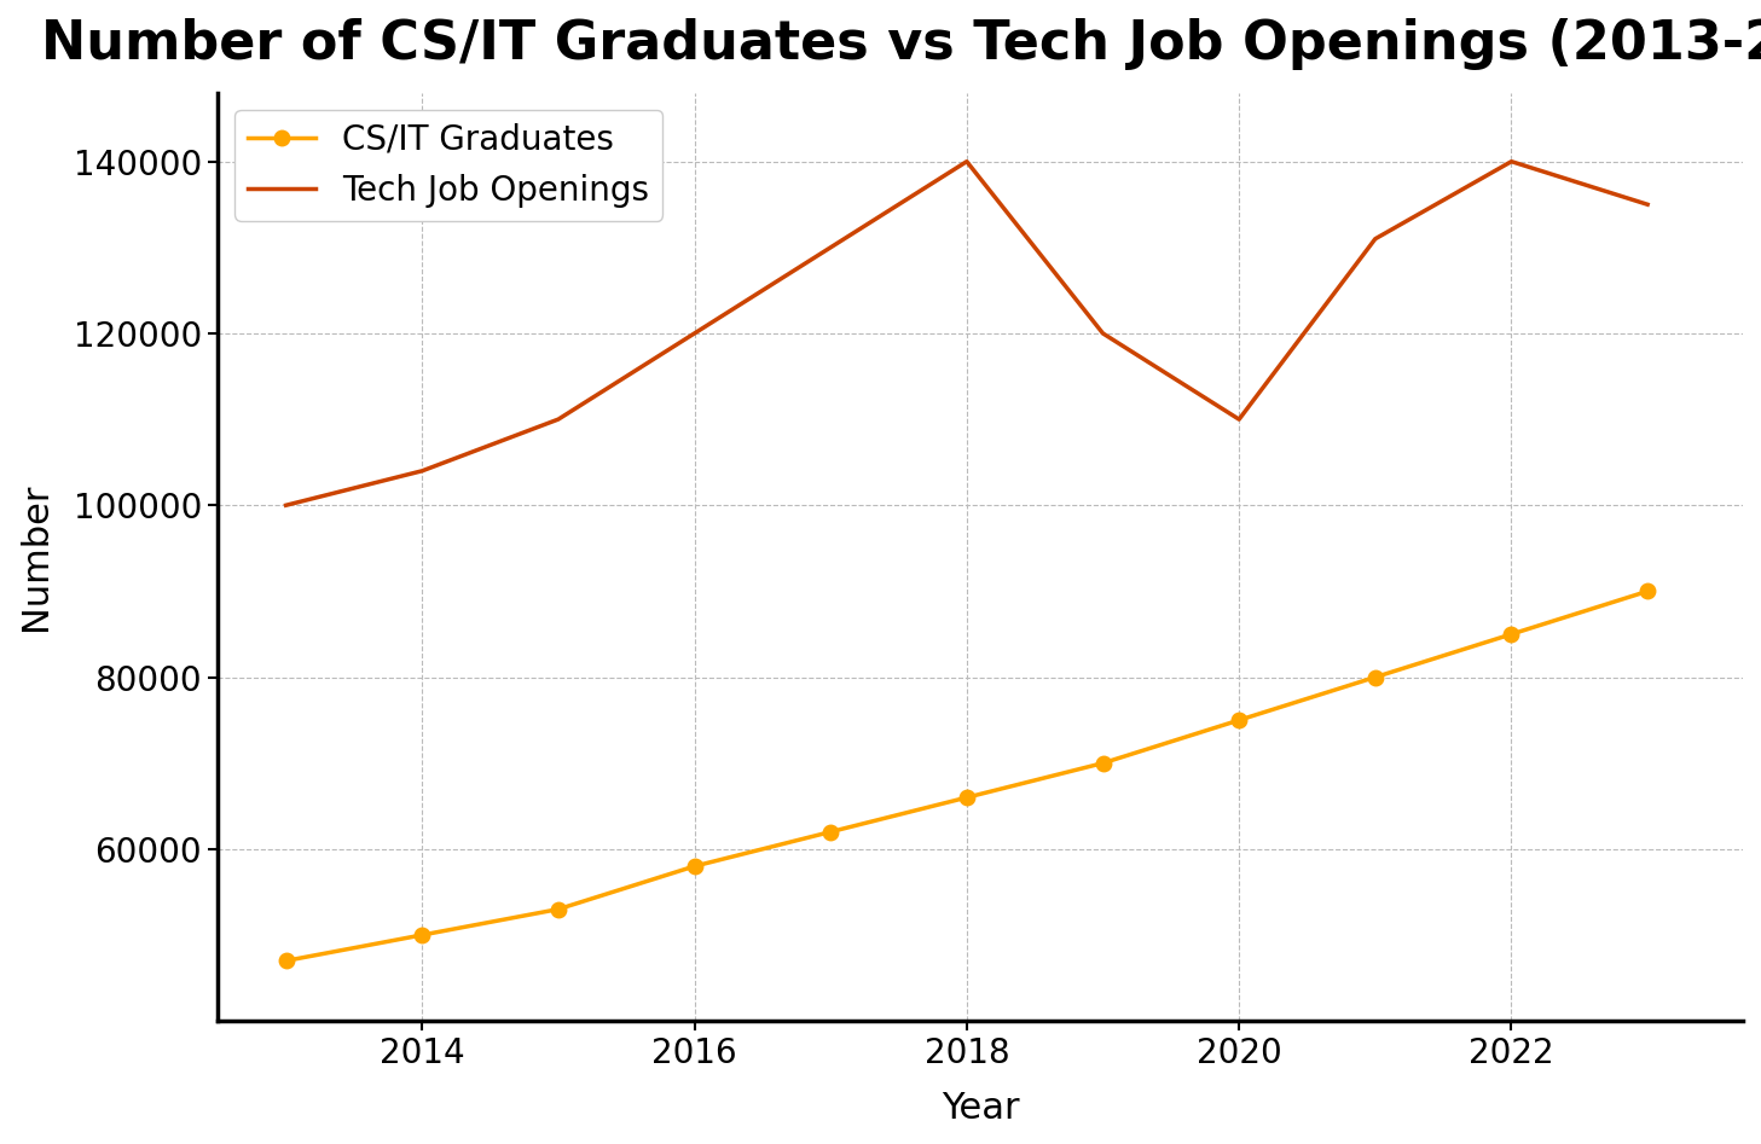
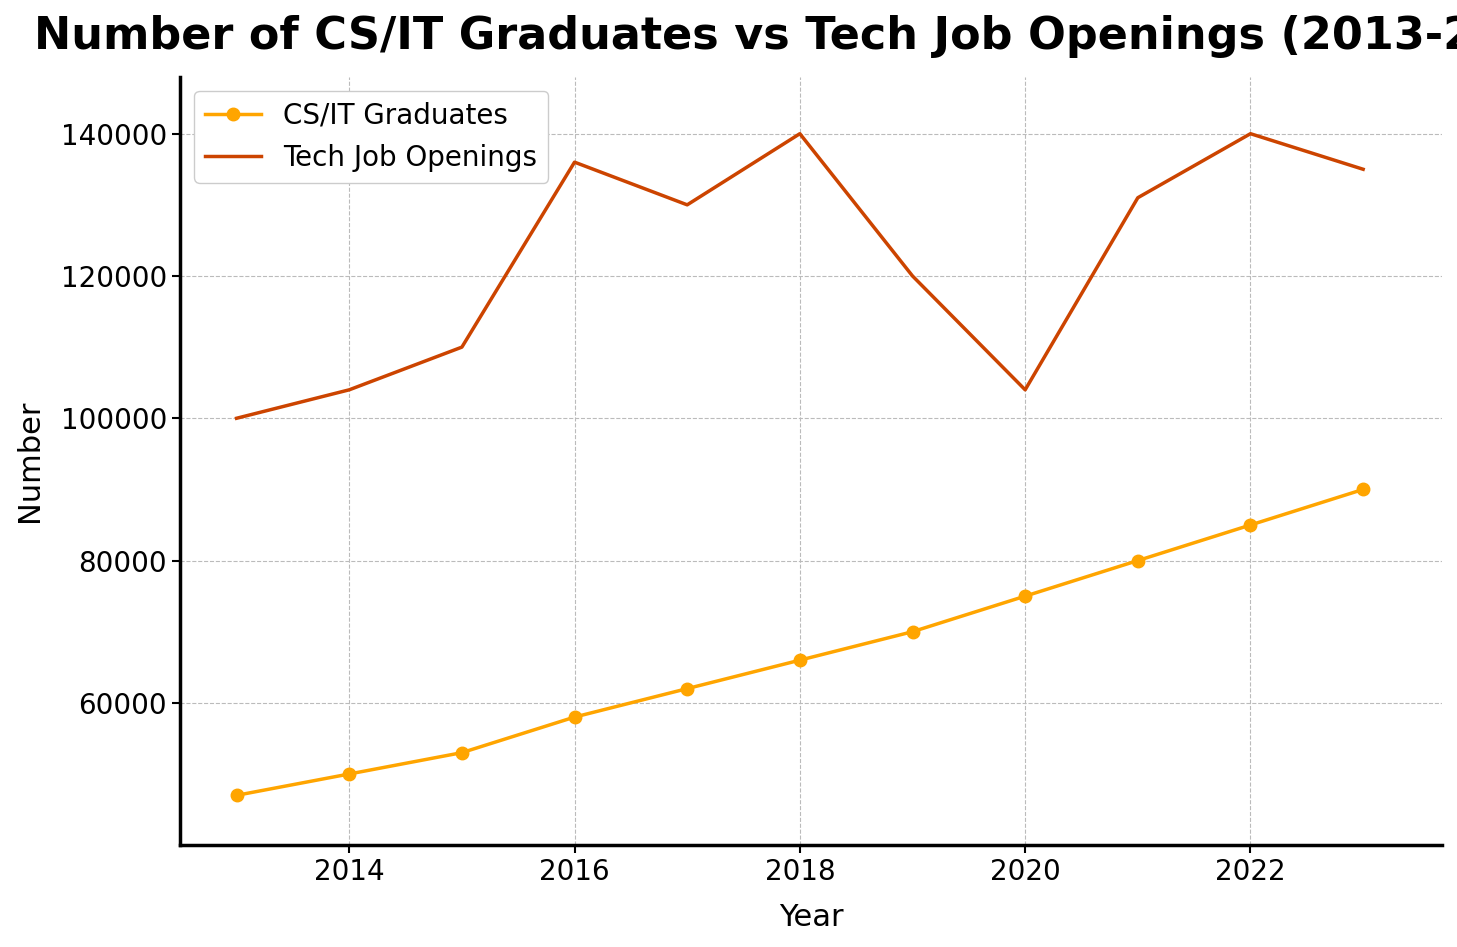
Tech Job Openings/2016: 120000 -> 136000
Tech Job Openings/2020: 110000 -> 104000
